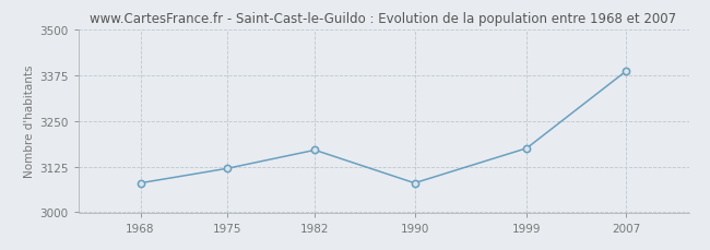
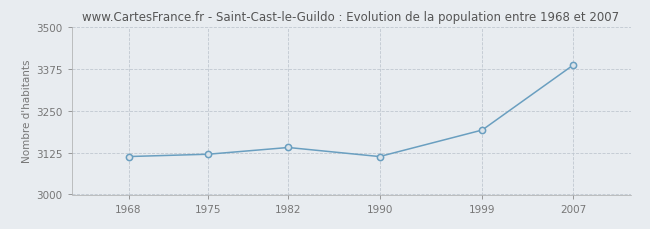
1968: 3080 -> 3113
1982: 3170 -> 3140
1990: 3080 -> 3113
1999: 3175 -> 3192
